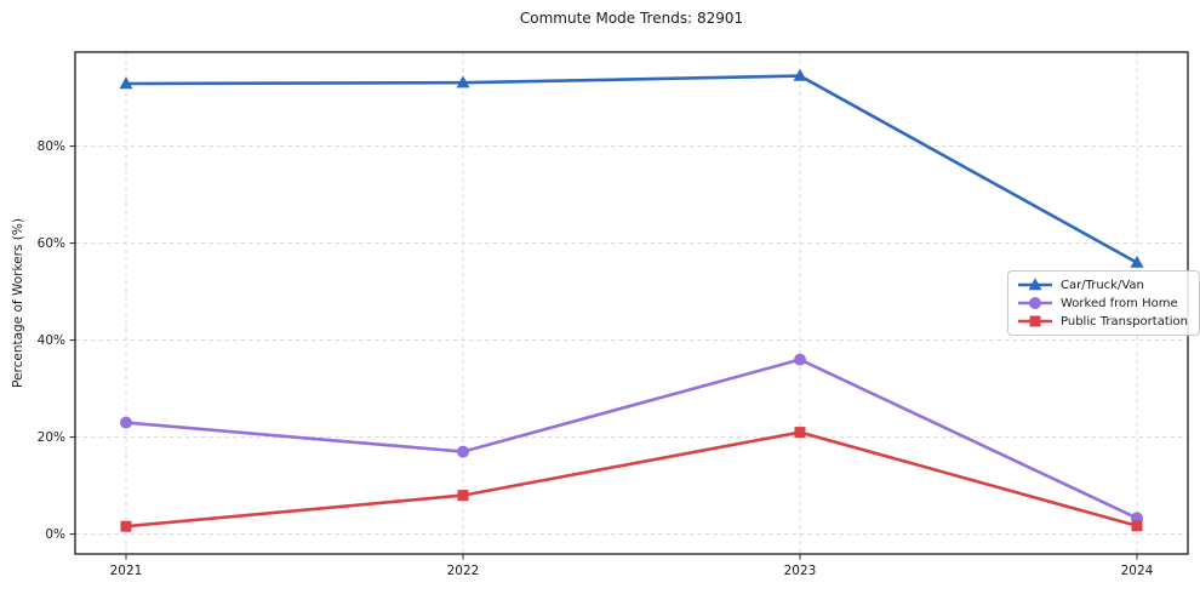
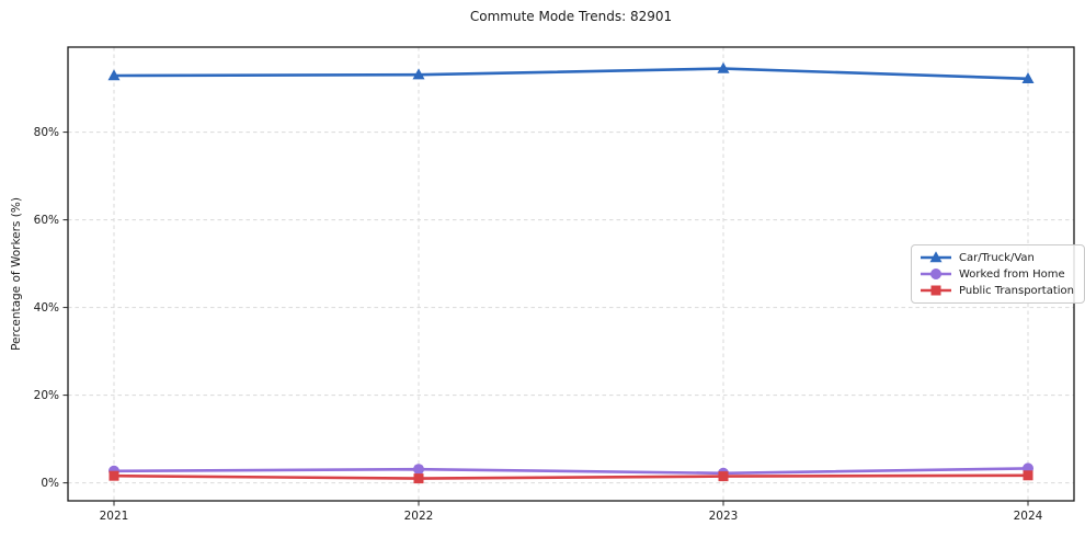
Worked from Home/2021: 23% -> 3%
Worked from Home/2022: 17% -> 3%
Public Transportation/2022: 8% -> 1%
Worked from Home/2023: 36% -> 2%
Public Transportation/2023: 21% -> 2%
Car/Truck/Van/2024: 56% -> 92%
